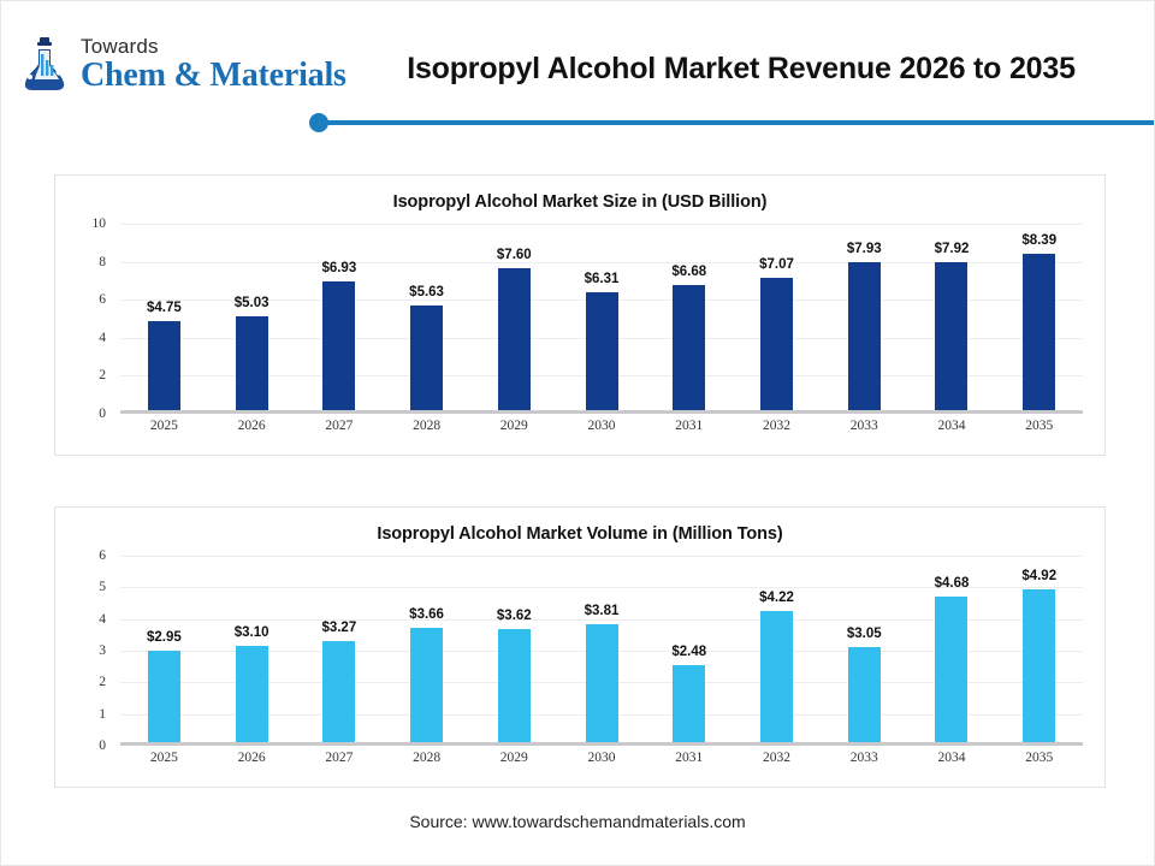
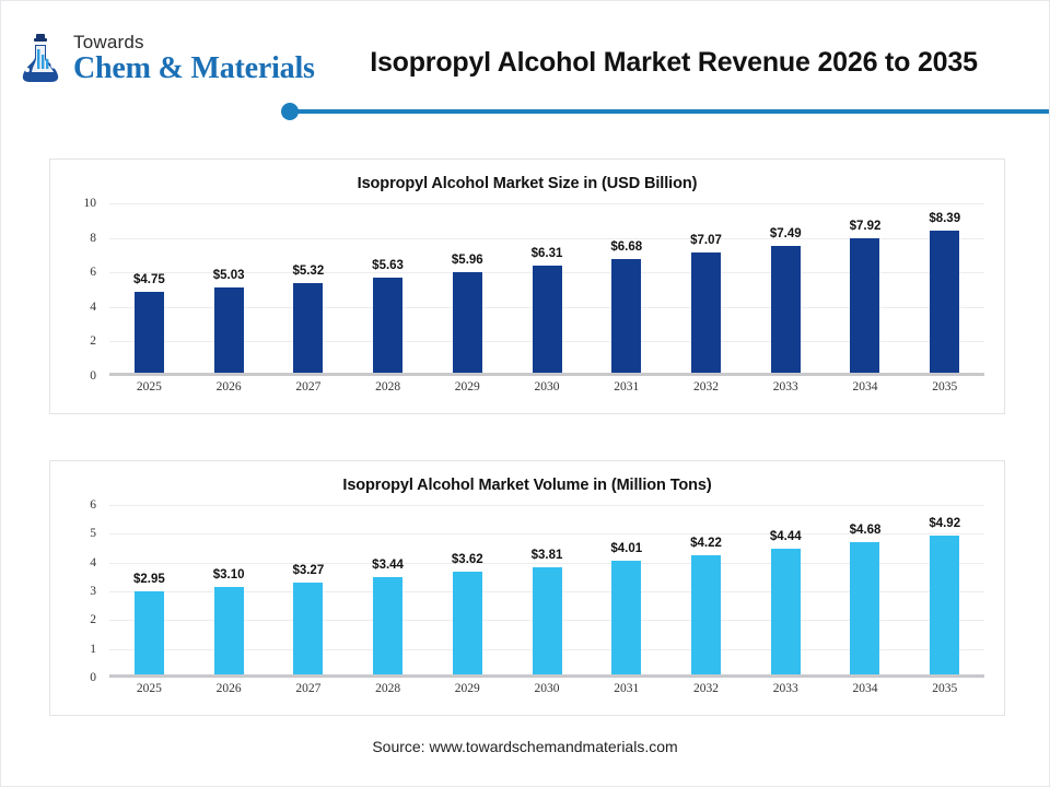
Isopropyl Alcohol Market Size in (USD Billion)/2027: $6.93 -> $5.32
Isopropyl Alcohol Market Size in (USD Billion)/2029: $7.60 -> $5.96
Isopropyl Alcohol Market Size in (USD Billion)/2033: $7.93 -> $7.49
Isopropyl Alcohol Market Volume in (Million Tons)/2028: $3.66 -> $3.44
Isopropyl Alcohol Market Volume in (Million Tons)/2031: $2.48 -> $4.01
Isopropyl Alcohol Market Volume in (Million Tons)/2033: $3.05 -> $4.44
